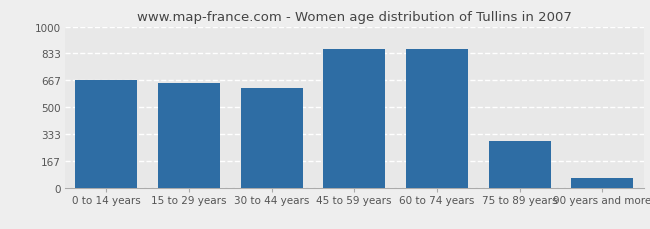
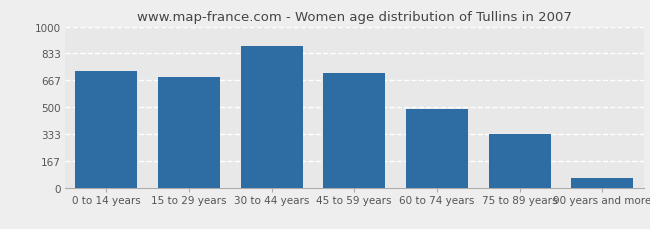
0 to 14 years: 670 -> 720
15 to 29 years: 650 -> 690
30 to 44 years: 620 -> 880
45 to 59 years: 860 -> 710
60 to 74 years: 860 -> 490
75 to 89 years: 290 -> 340
